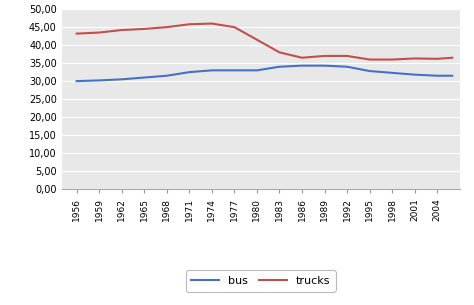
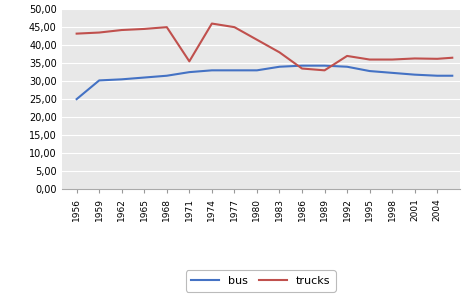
bus/1956: 30,0 -> 25,0
trucks/1971: 45,8 -> 35,5
trucks/1986: 36,5 -> 33,5
trucks/1989: 37,0 -> 33,0
